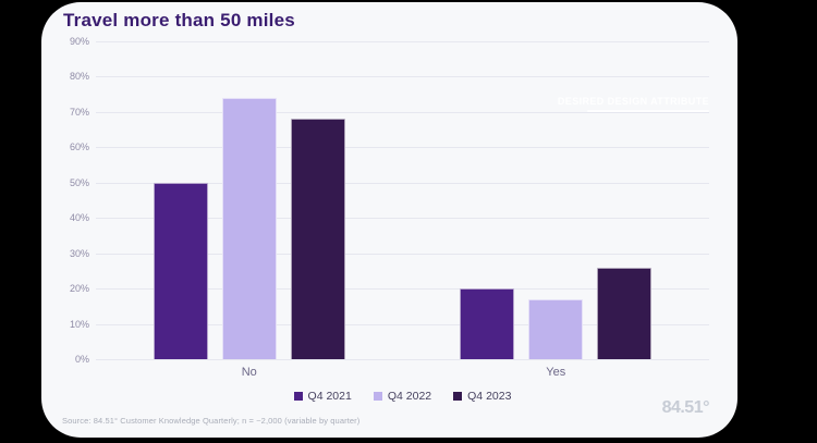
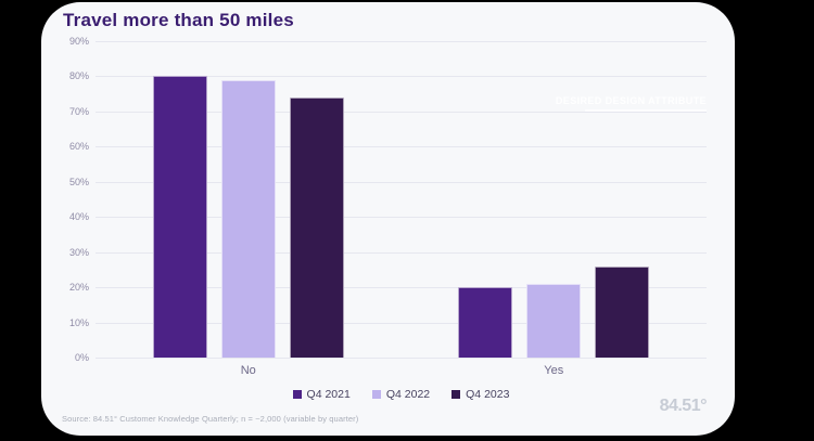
Q4 2021/No: 50% -> 80%
Q4 2022/No: 74% -> 79%
Q4 2023/No: 68% -> 74%
Q4 2022/Yes: 17% -> 21%
